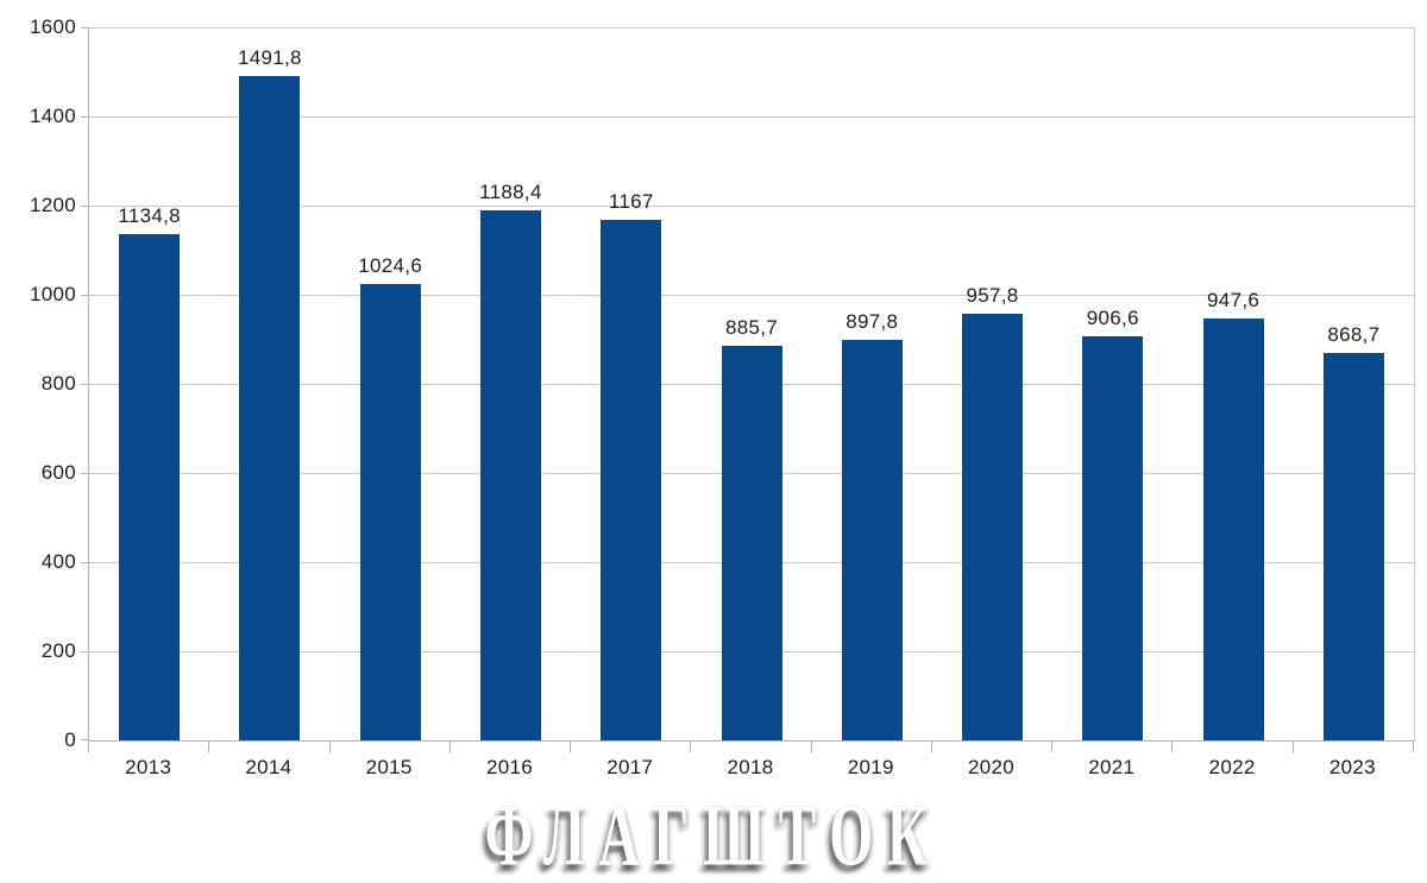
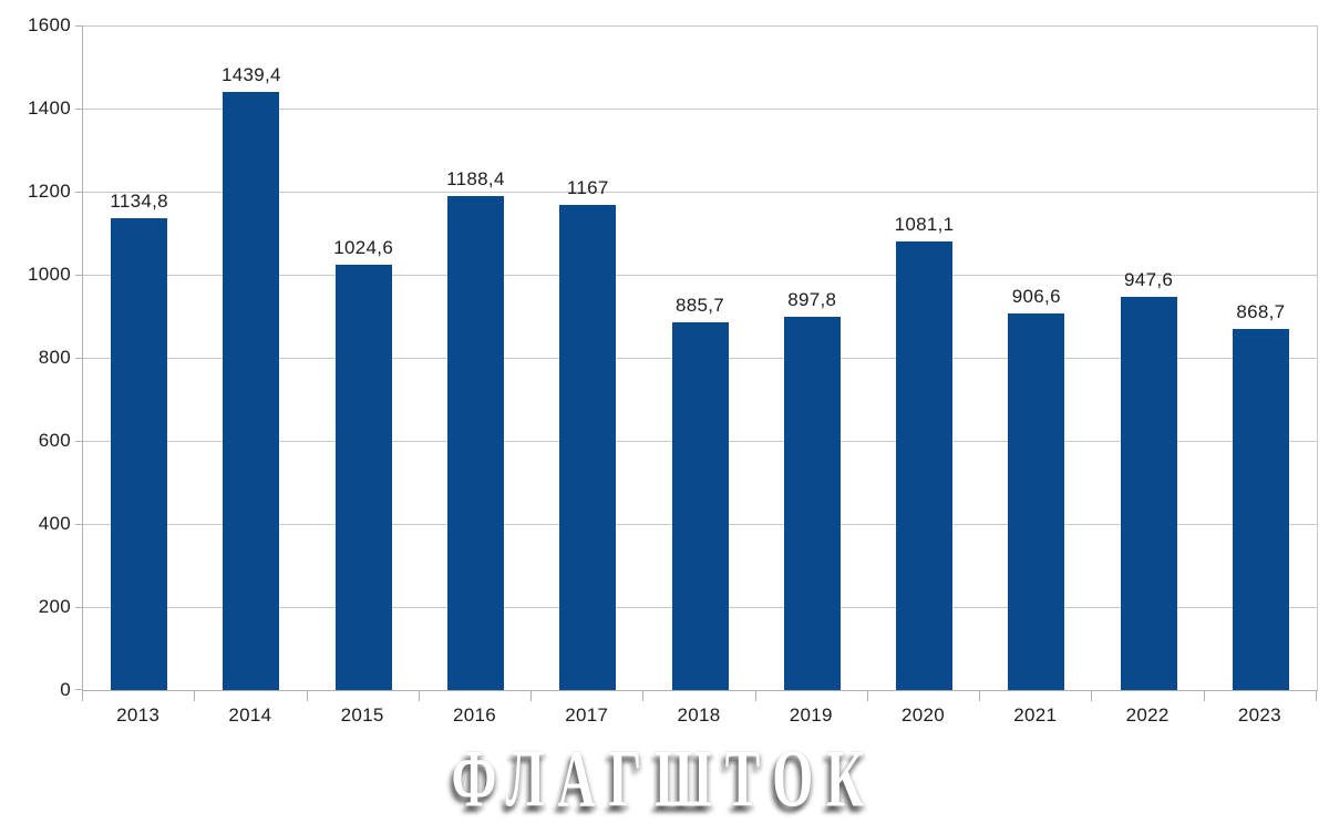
2014: 1491,8 -> 1439,4
2020: 957,8 -> 1081,1
